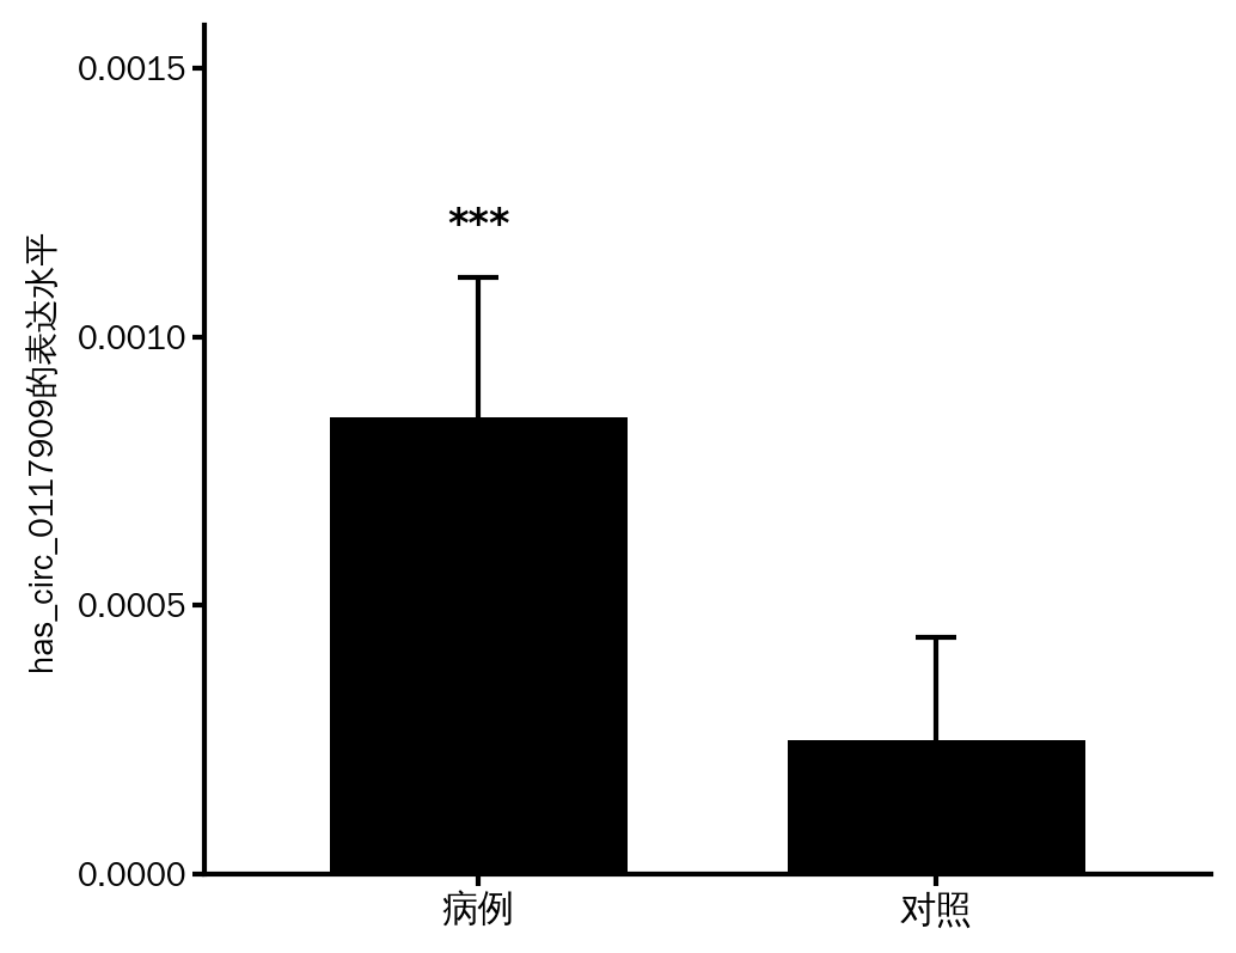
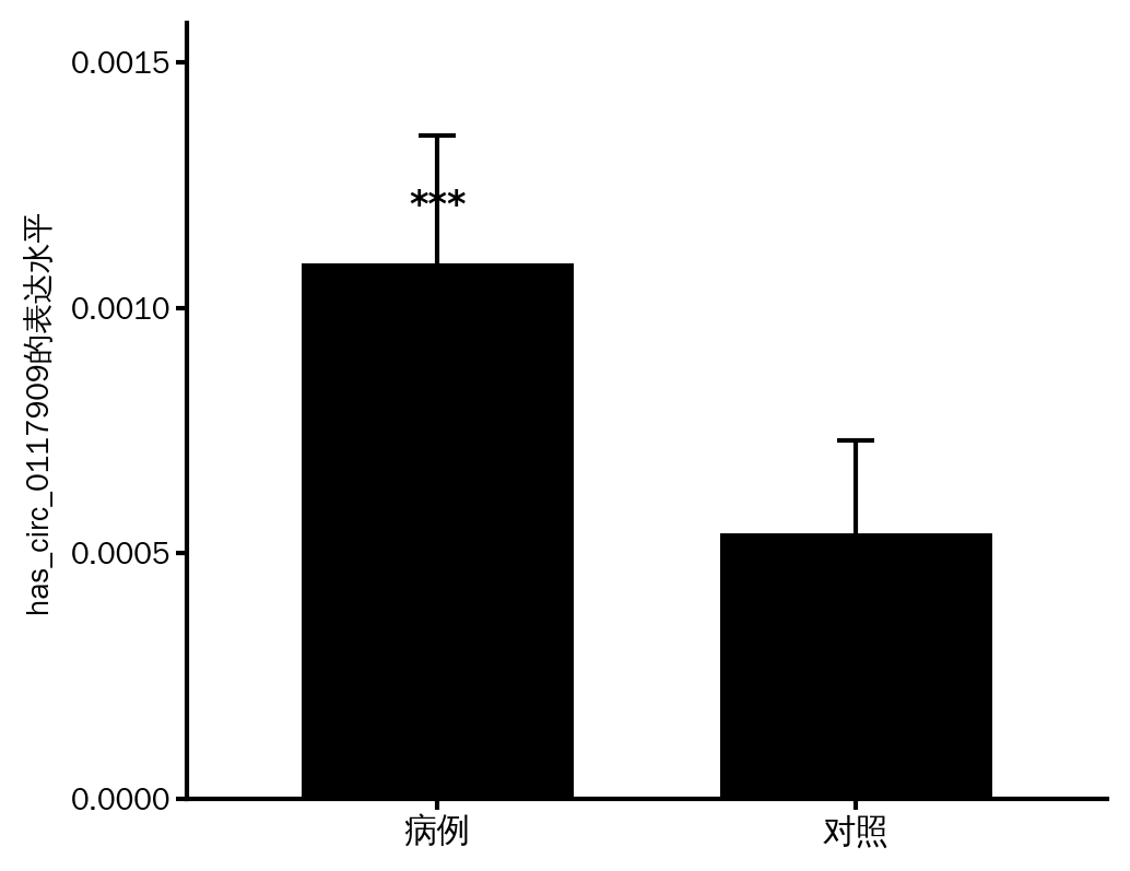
病例: 0.00085 -> 0.00109
对照: 0.00025 -> 0.00054
